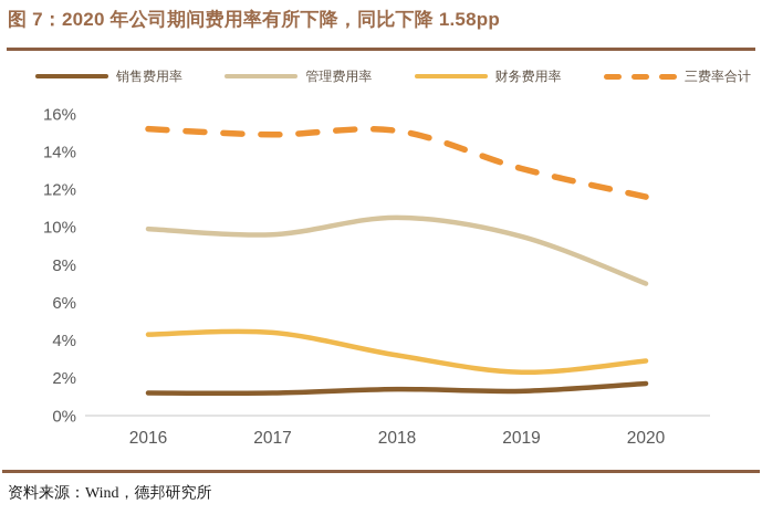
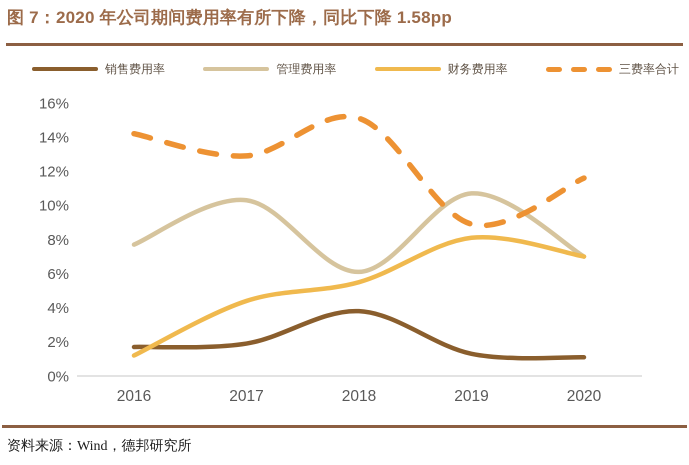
销售费用率/2016: 1.2% -> 1.7%
管理费用率/2016: 9.9% -> 7.7%
财务费用率/2016: 4.3% -> 1.2%
三费率合计/2016: 15.2% -> 14.2%
销售费用率/2017: 1.2% -> 1.9%
管理费用率/2017: 9.6% -> 10.3%
三费率合计/2017: 14.9% -> 12.9%
销售费用率/2018: 1.4% -> 3.8%
管理费用率/2018: 10.5% -> 6.1%
财务费用率/2018: 3.2% -> 5.5%
管理费用率/2019: 9.5% -> 10.7%
财务费用率/2019: 2.3% -> 8.1%
三费率合计/2019: 13.1% -> 8.9%
销售费用率/2020: 1.7% -> 1.1%
财务费用率/2020: 2.9% -> 7.0%
